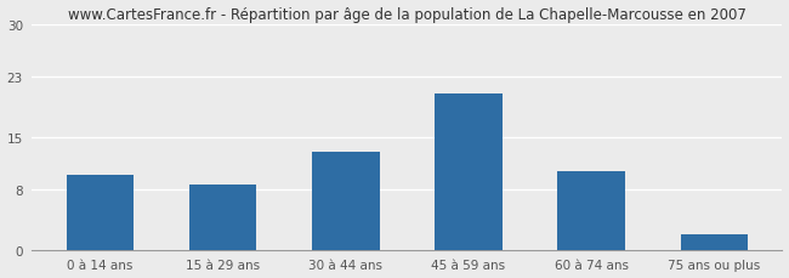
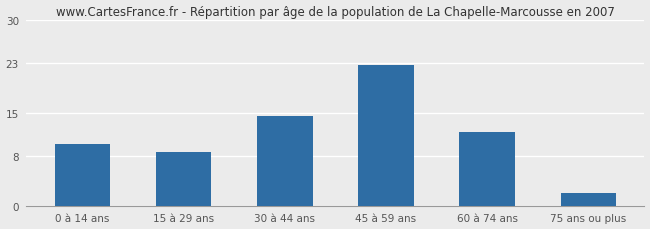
30 à 44 ans: 13.0 -> 14.5
45 à 59 ans: 20.8 -> 22.8
60 à 74 ans: 10.4 -> 12.0
